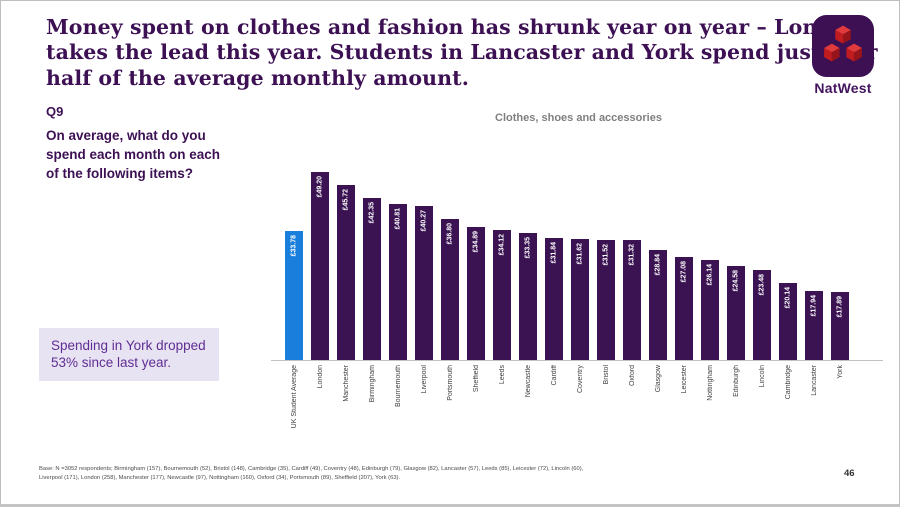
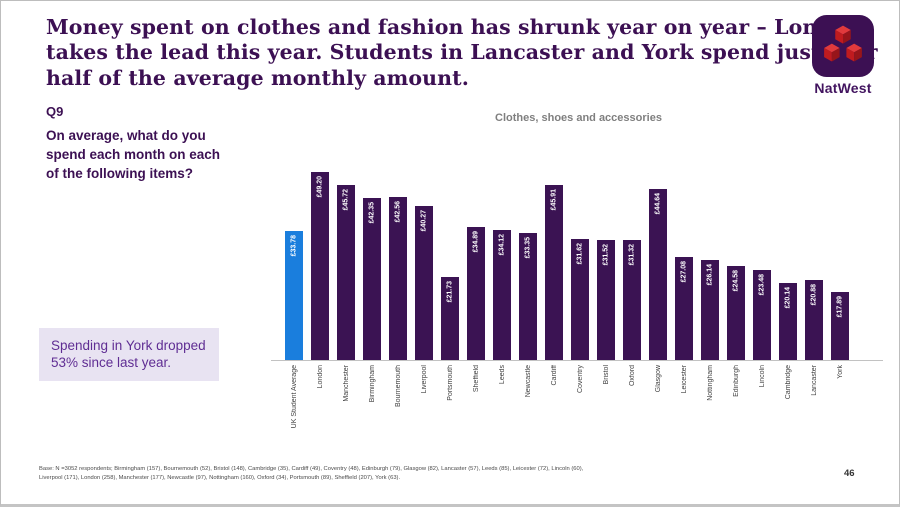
Bournemouth: £40.81 -> £42.56
Portsmouth: £36.80 -> £21.73
Cardiff: £31.84 -> £45.91
Glasgow: £28.84 -> £44.64
Lancaster: £17.94 -> £20.88
